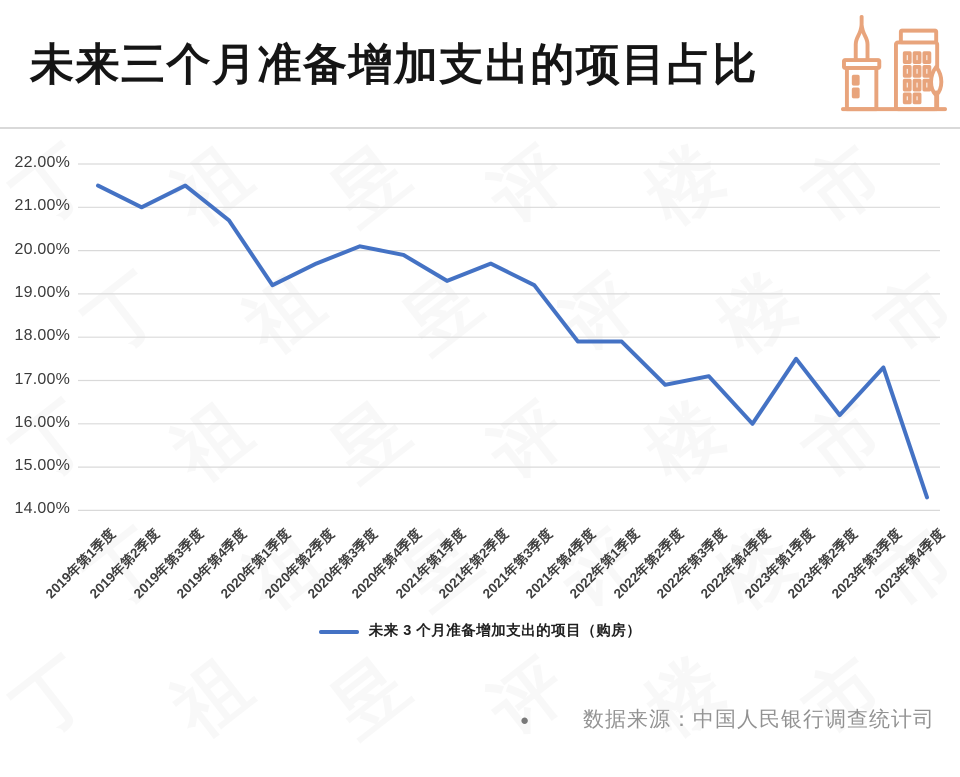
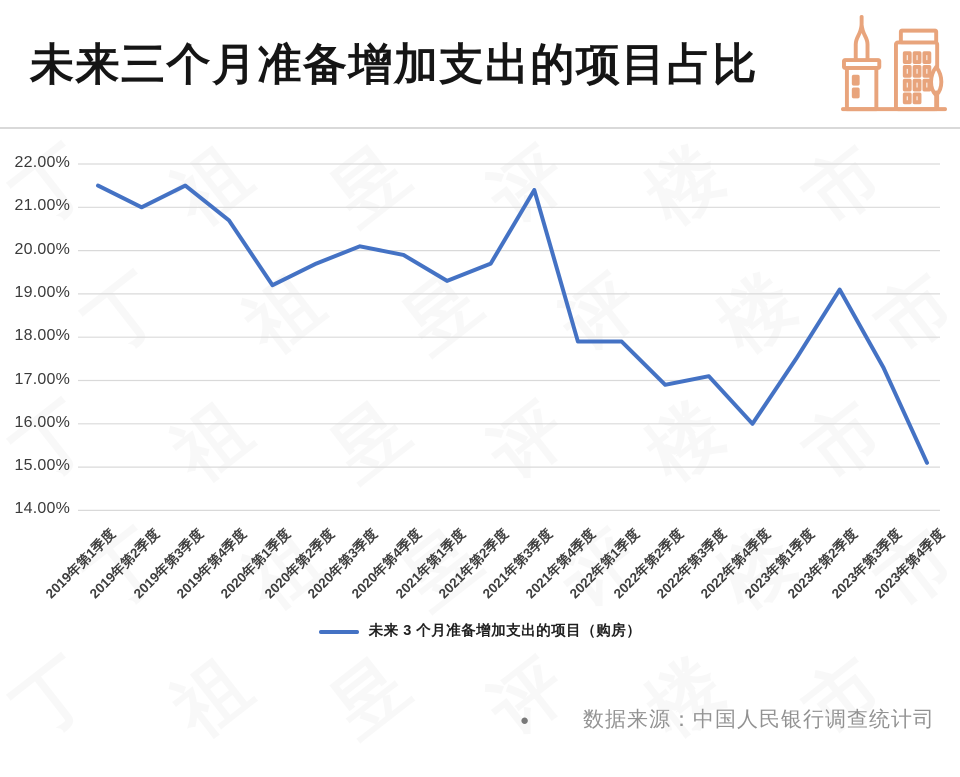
2021年第3季度: 19.2% -> 21.4%
2023年第2季度: 16.2% -> 19.1%
2023年第4季度: 14.3% -> 15.1%
